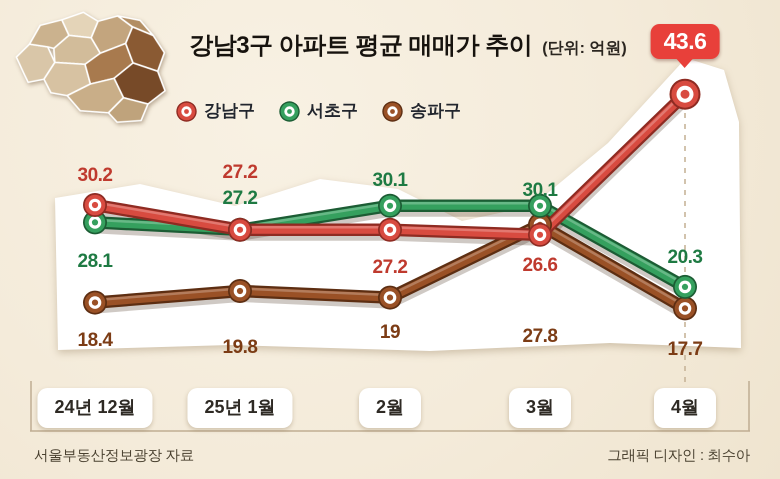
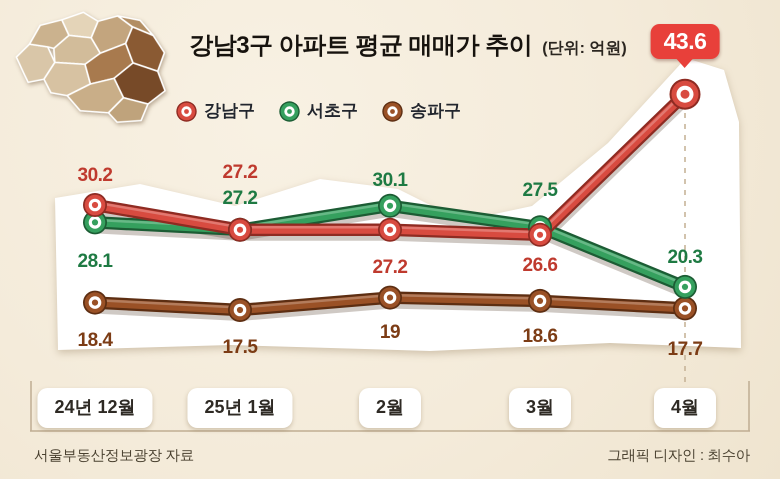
송파구/25년 1월: 19.8 -> 17.5
서초구/3월: 30.1 -> 27.5
송파구/3월: 27.8 -> 18.6
